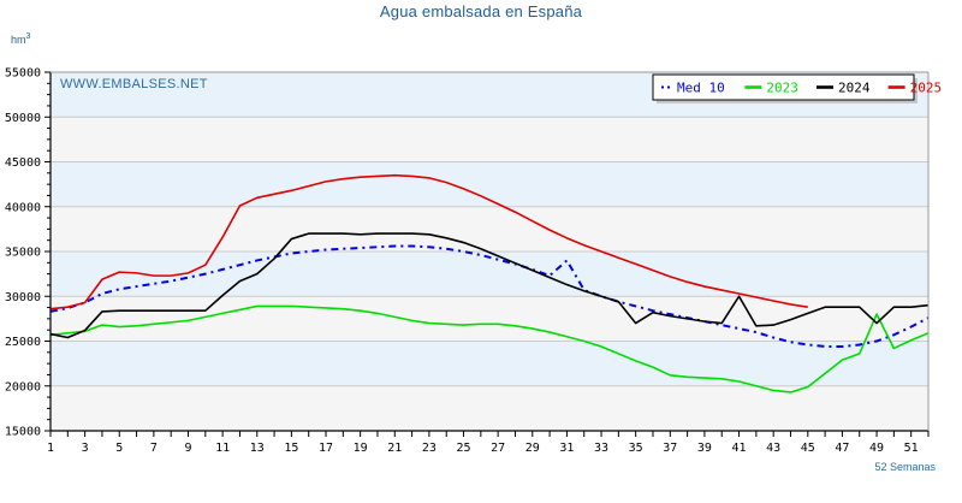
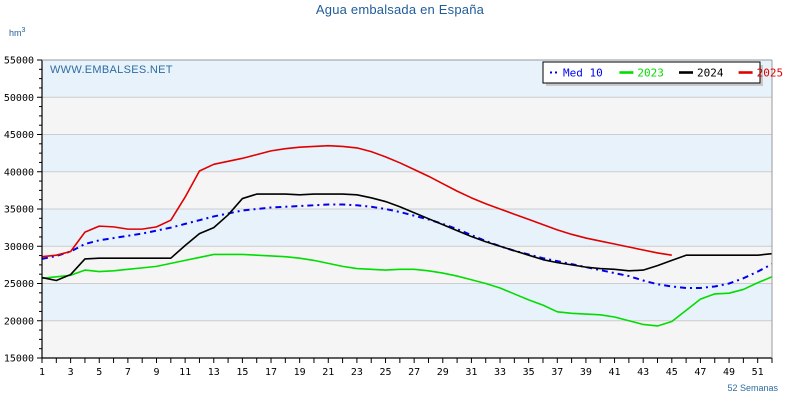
Med 10/31: 34000 -> 32000
2024/35: 27000 -> 29000
2024/41: 30000 -> 27000
2023/49: 28000 -> 24000
2024/49: 27000 -> 29000
